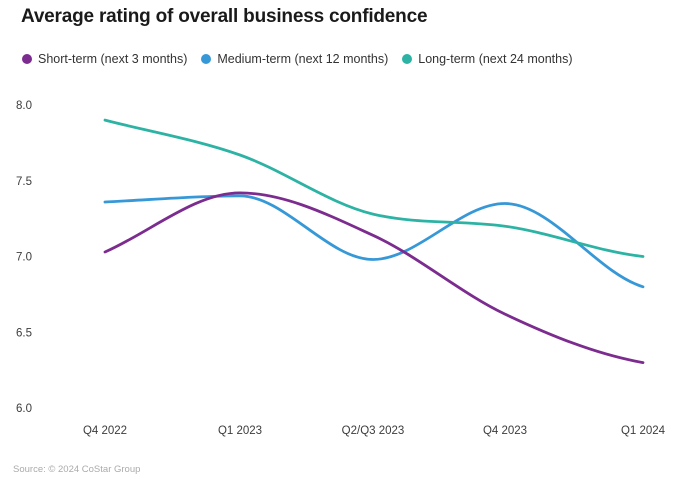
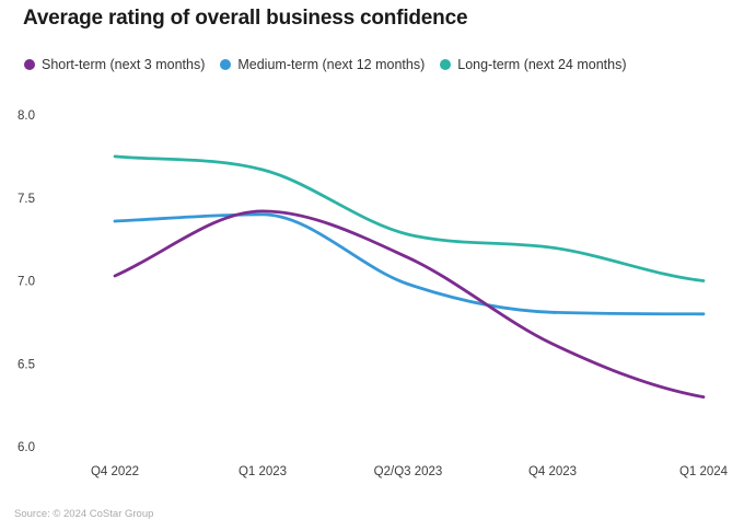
Long-term (next 24 months)/Q4 2022: 7.90 -> 7.75
Medium-term (next 12 months)/Q4 2023: 7.35 -> 6.81
